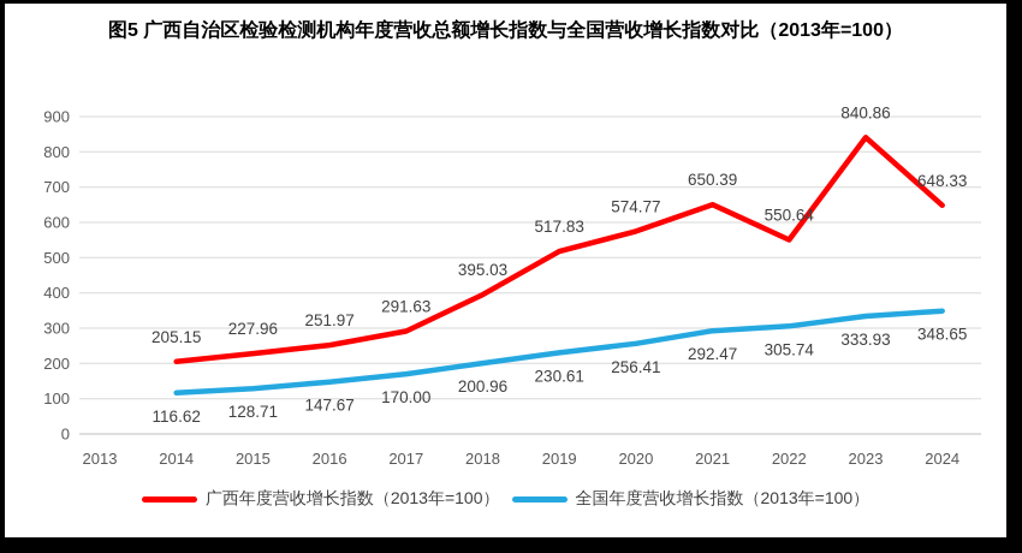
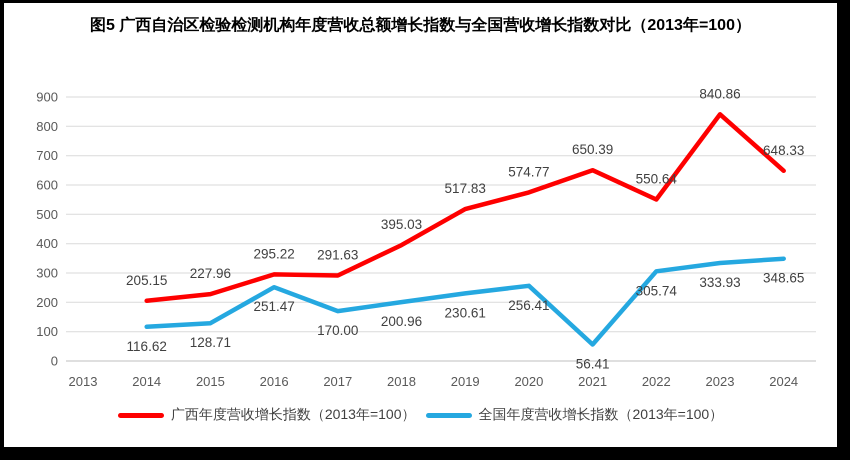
广西年度营收增长指数（2013年=100）/2016: 251.97 -> 295.22
全国年度营收增长指数（2013年=100）/2016: 147.67 -> 251.47
全国年度营收增长指数（2013年=100）/2021: 292.47 -> 56.41
